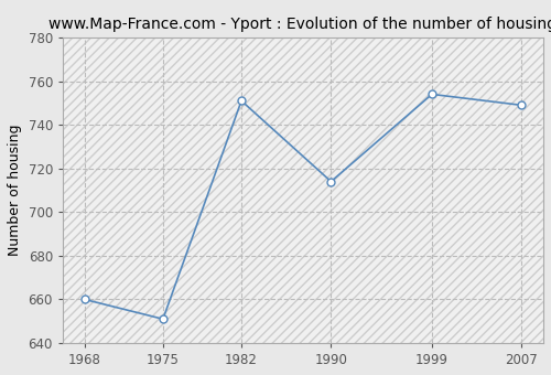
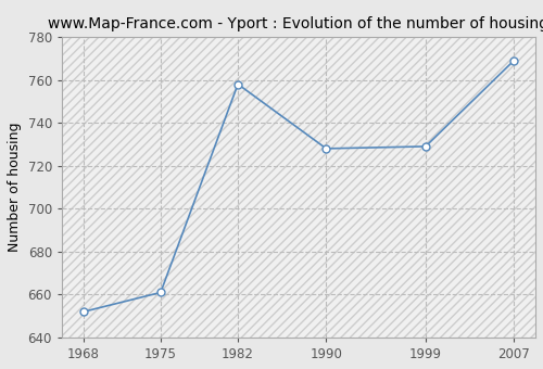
1968: 660 -> 652
1975: 651 -> 661
1982: 751 -> 758
1990: 714 -> 728
1999: 754 -> 729
2007: 749 -> 769
